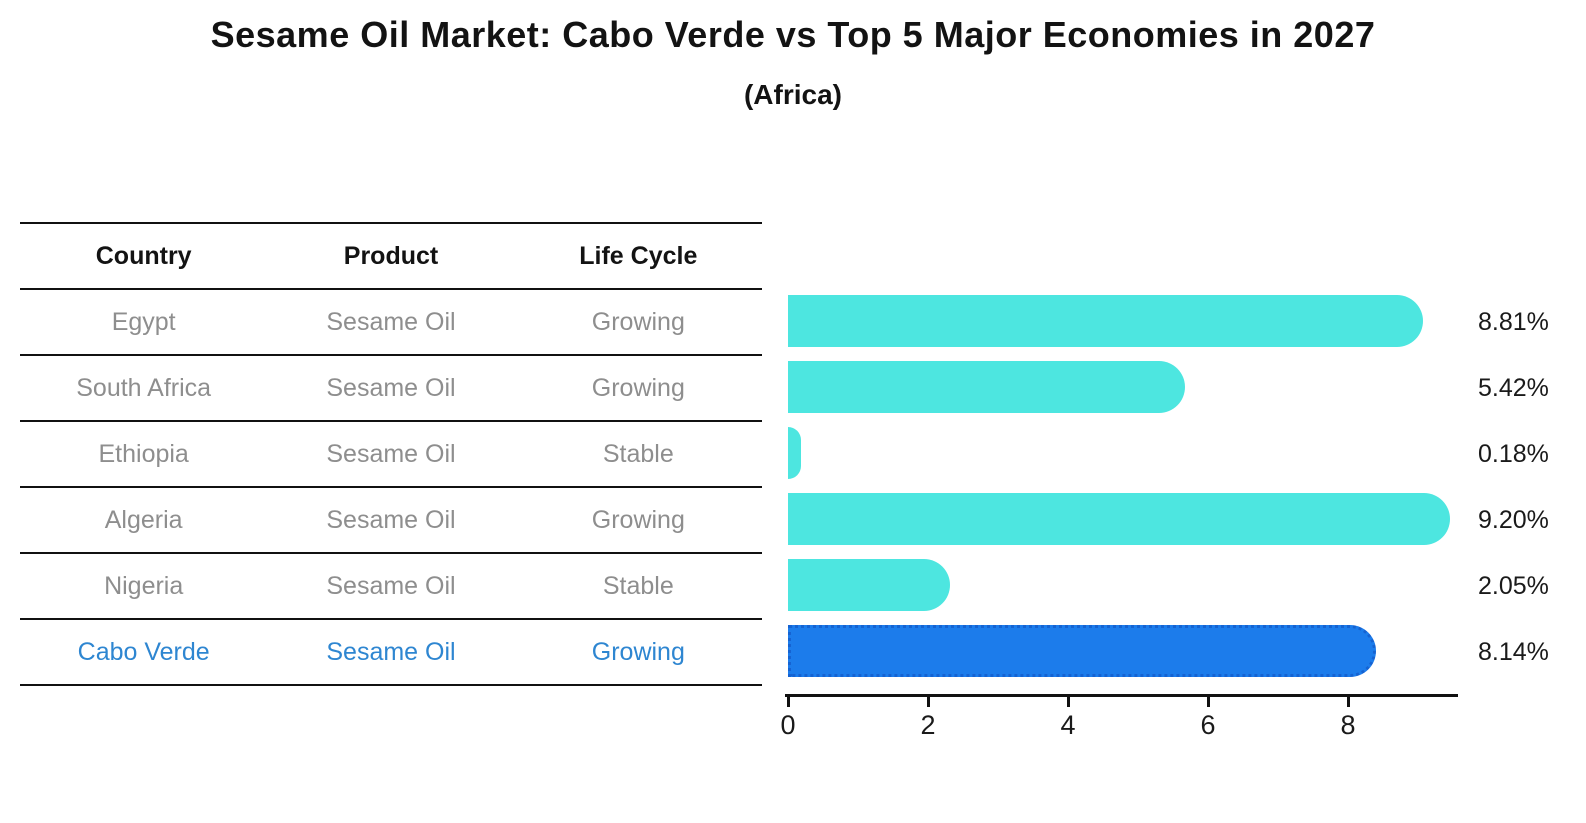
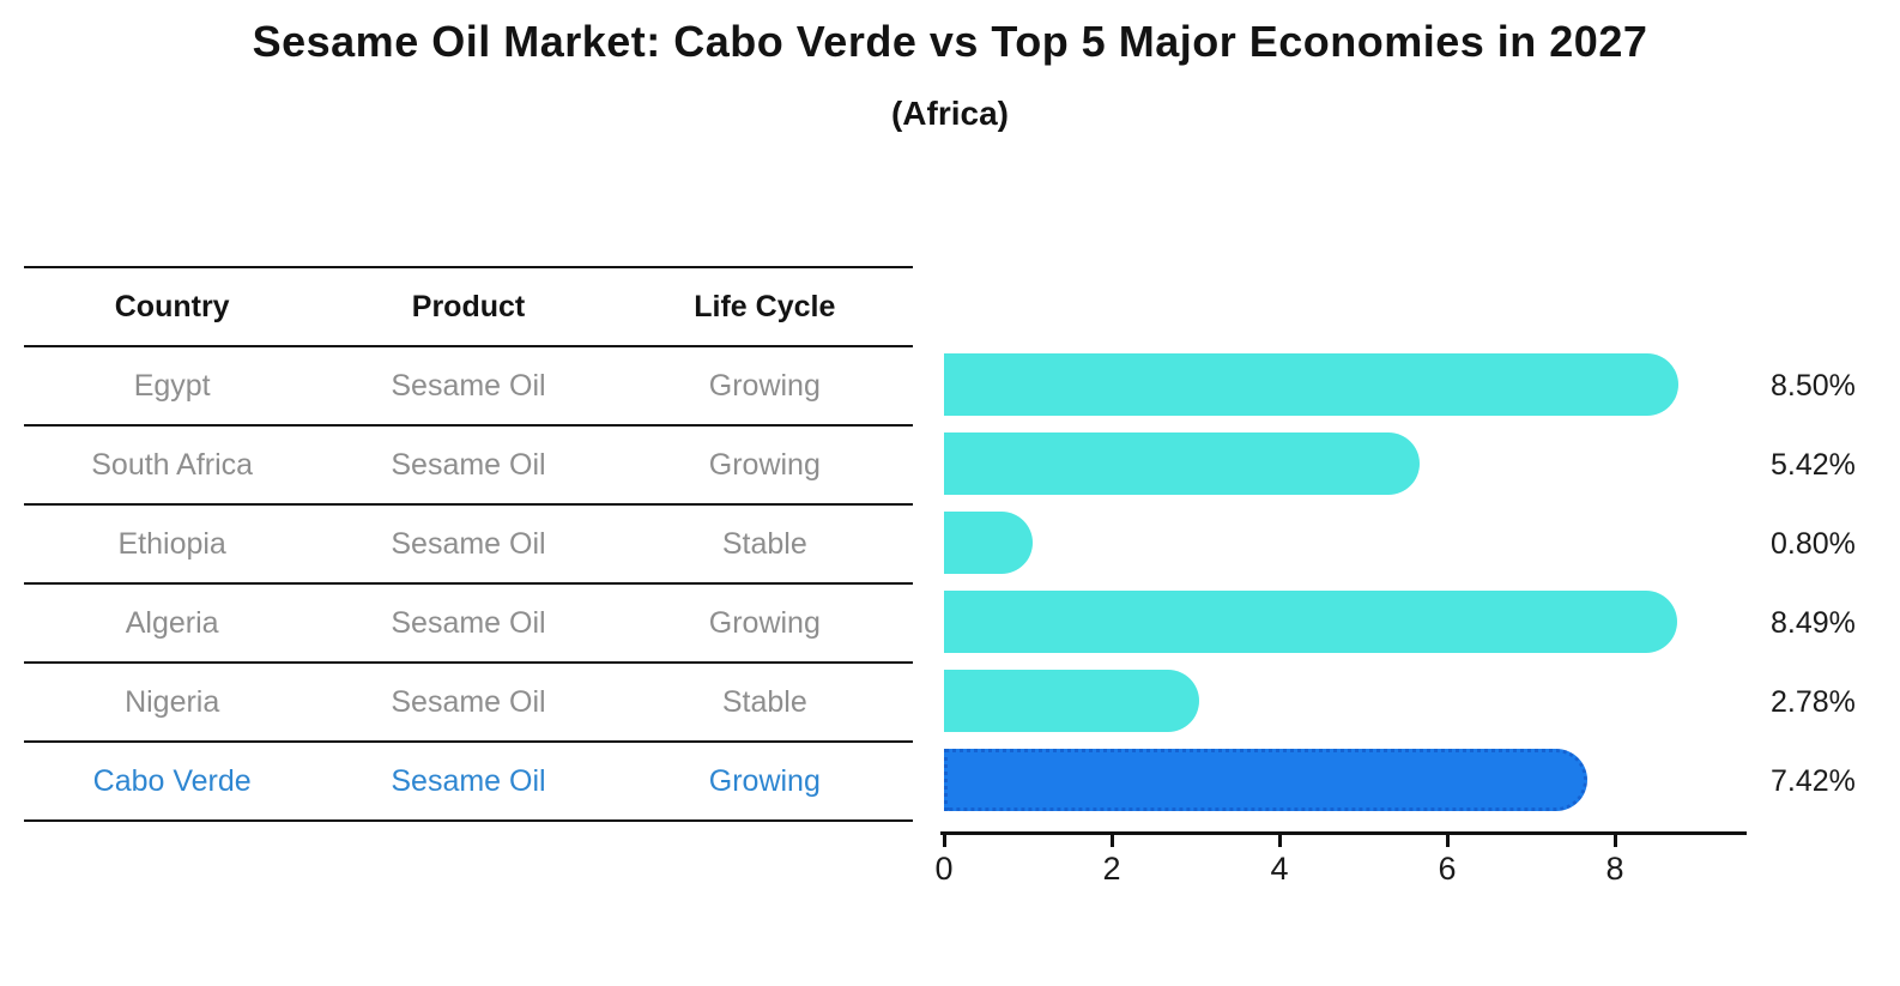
Egypt: 8.81% -> 8.50%
Ethiopia: 0.18% -> 0.80%
Algeria: 9.20% -> 8.49%
Nigeria: 2.05% -> 2.78%
Cabo Verde: 8.14% -> 7.42%
